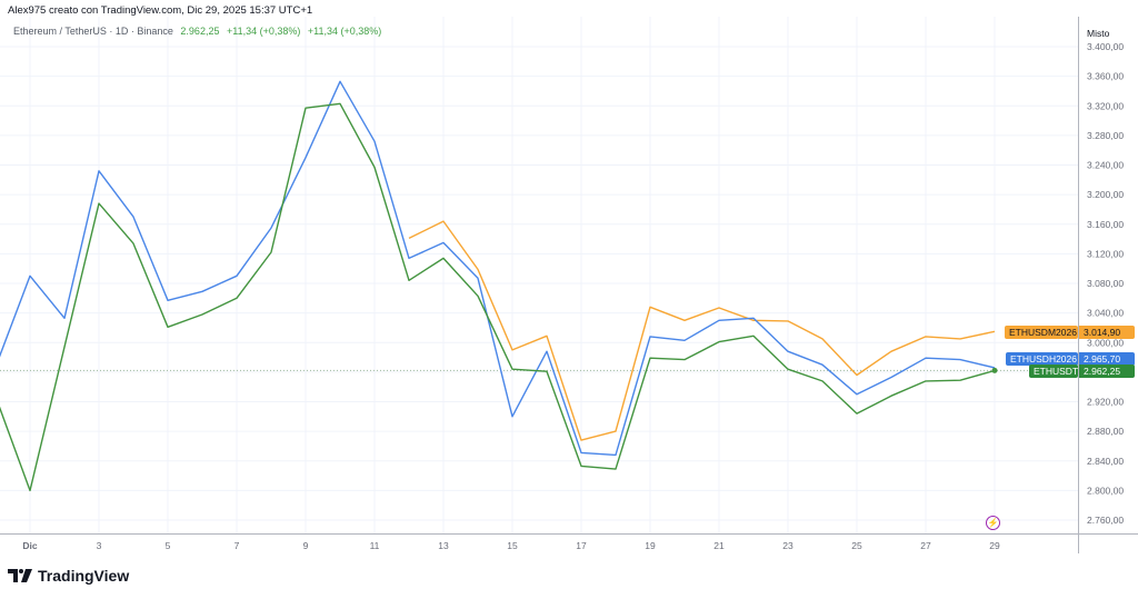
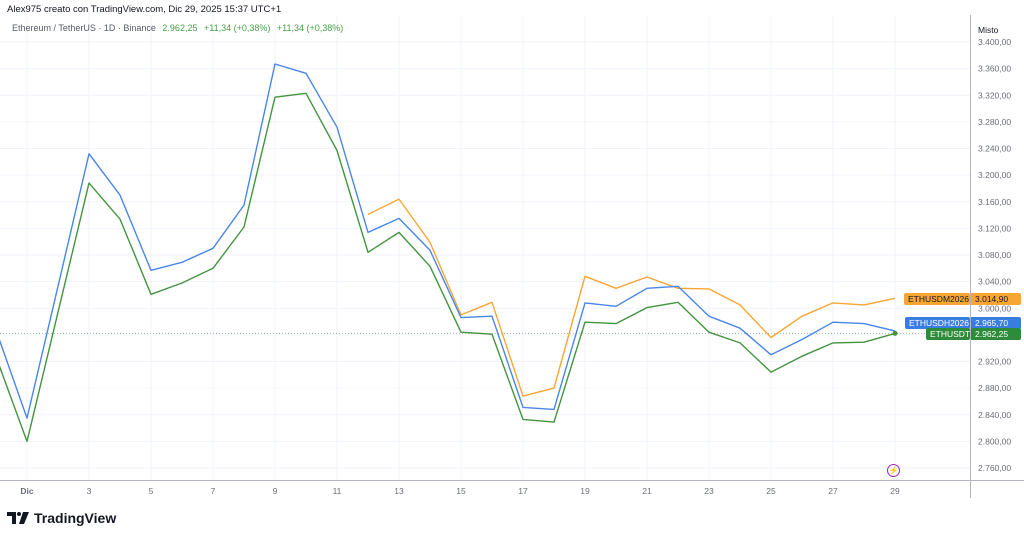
ETHUSDH2026/Dic: 3090 -> 2840
ETHUSDH2026/9: 3250 -> 3370
ETHUSDH2026/15: 2900 -> 2990
